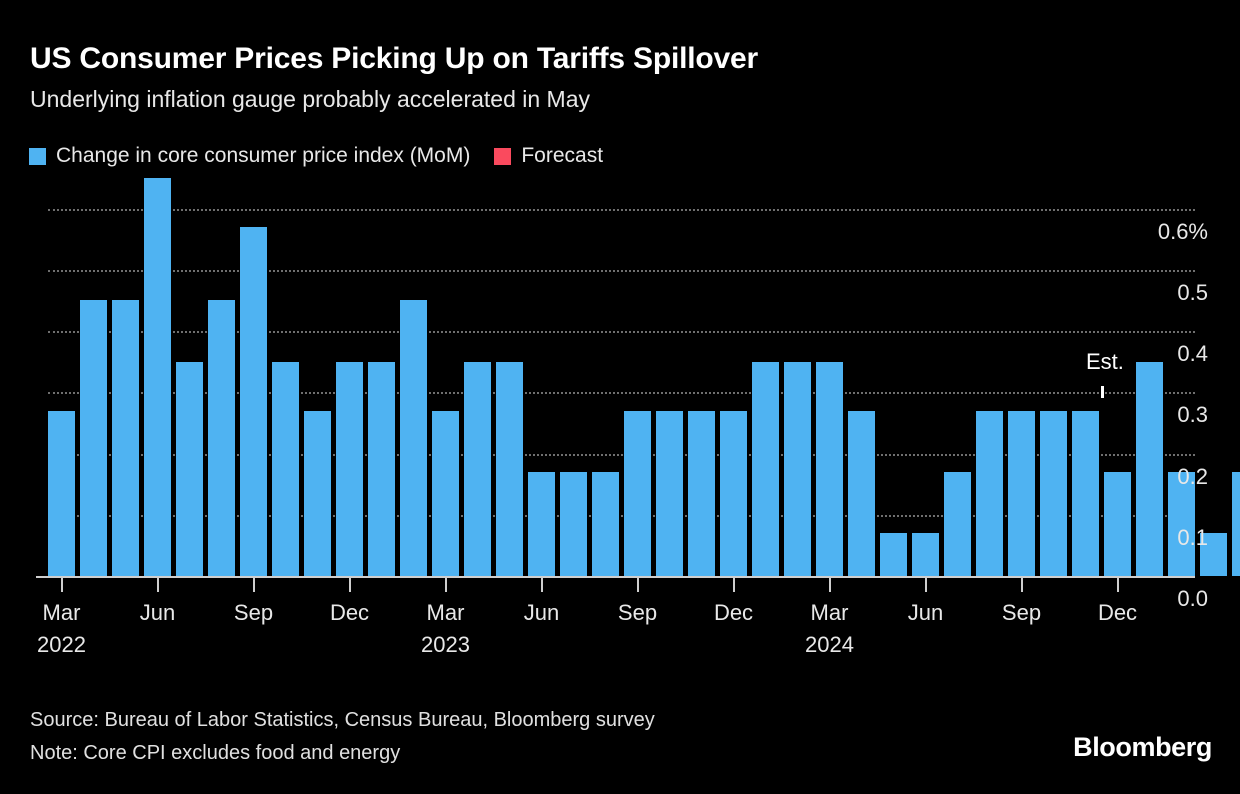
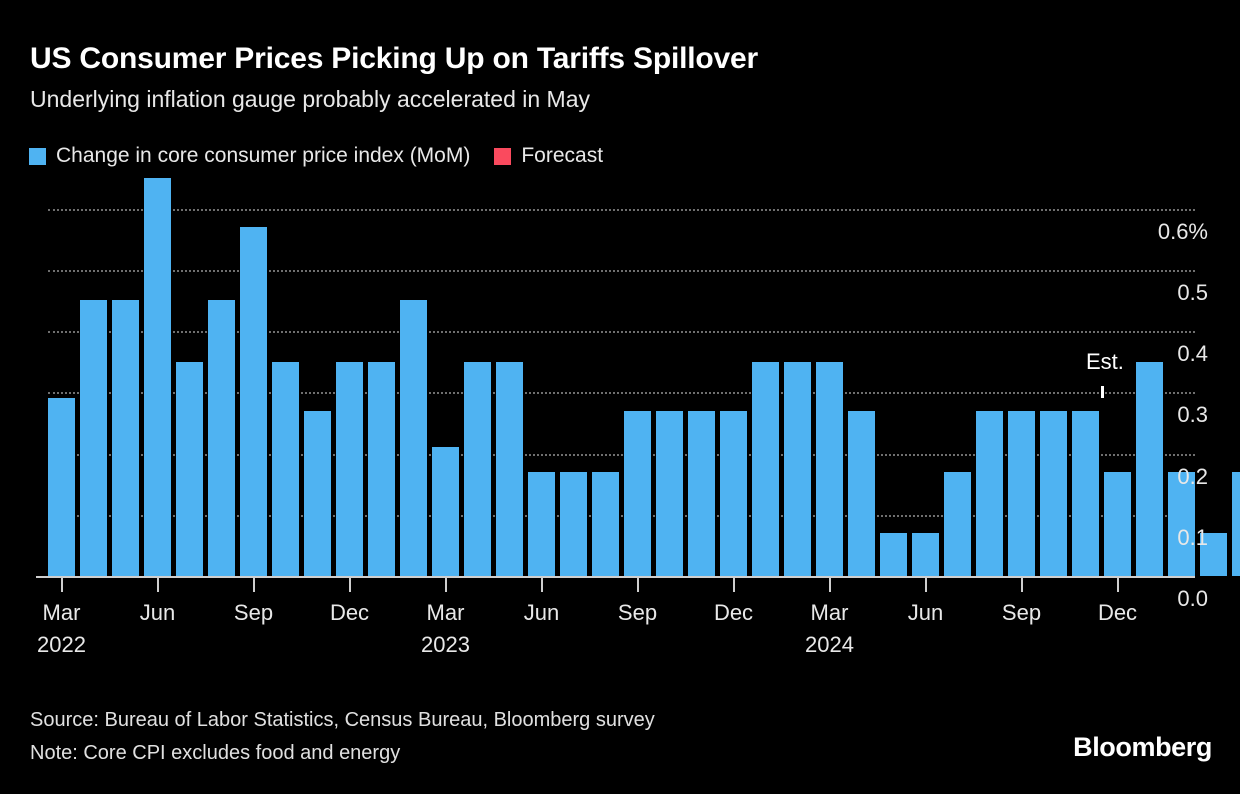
Mar 2022: 0.27% -> 0.29%
Mar 2023: 0.27% -> 0.21%
